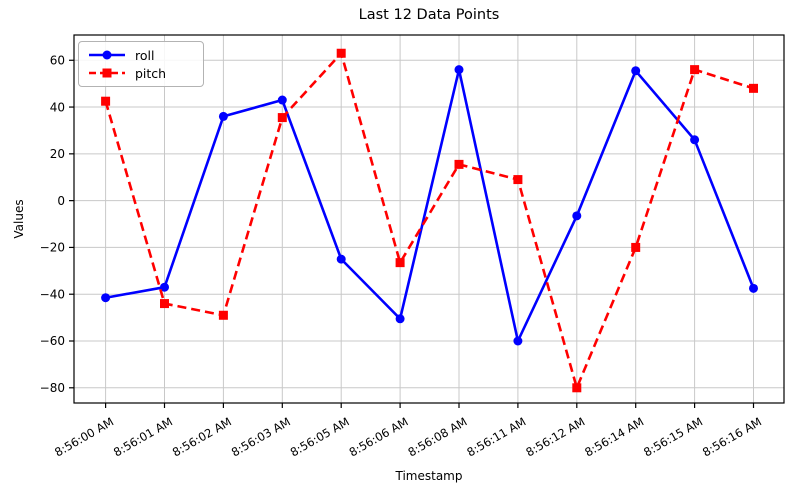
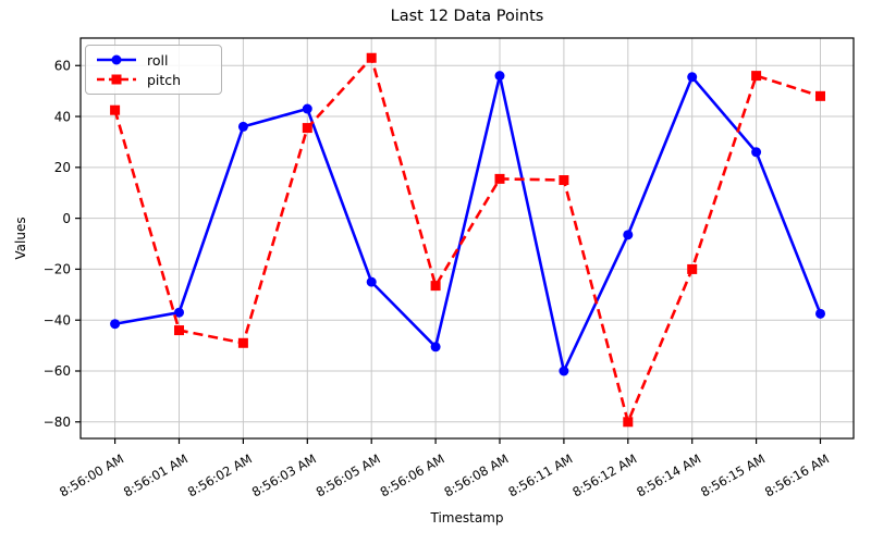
pitch/8:56:11 AM: 9 -> 15
